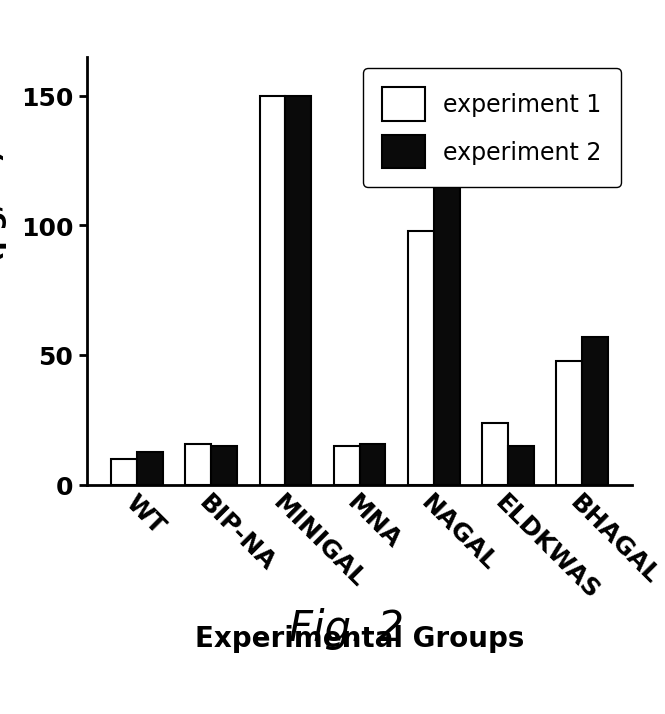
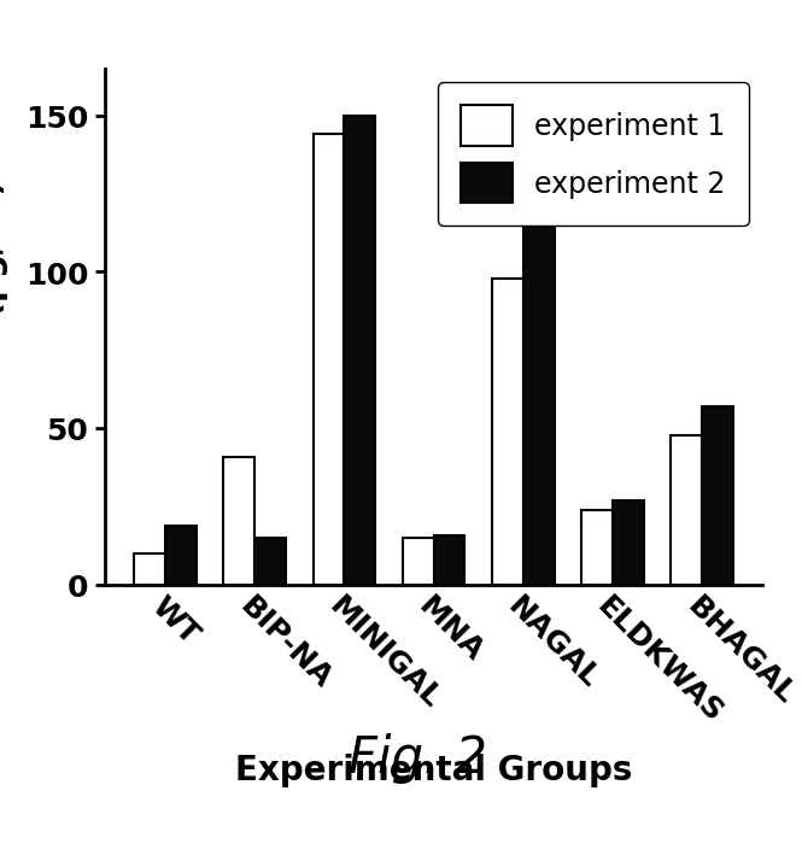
experiment 2/WT: 13 -> 19
experiment 1/BIP-NA: 16 -> 41
experiment 1/MINIGAL: 150 -> 144
experiment 2/ELDKWAS: 15 -> 27
